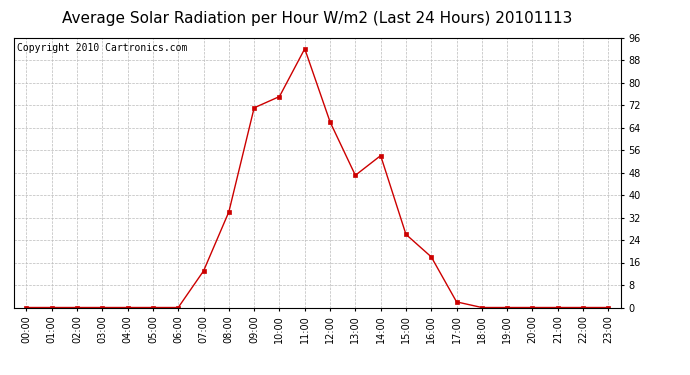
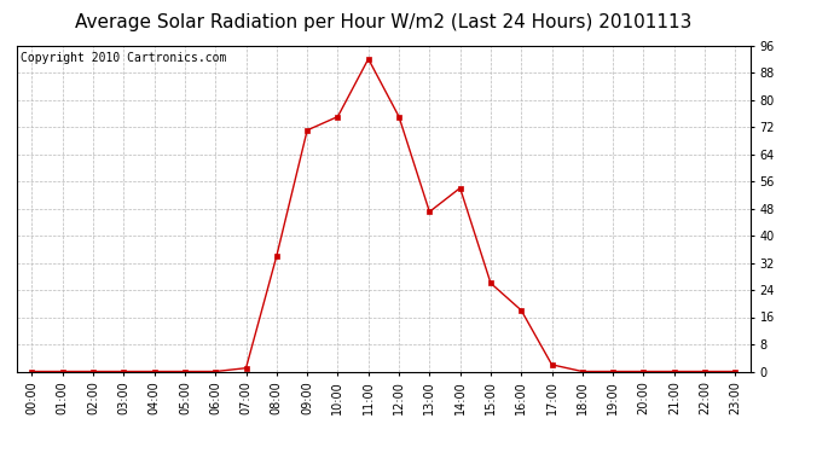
07:00: 13 -> 1
12:00: 66 -> 75
